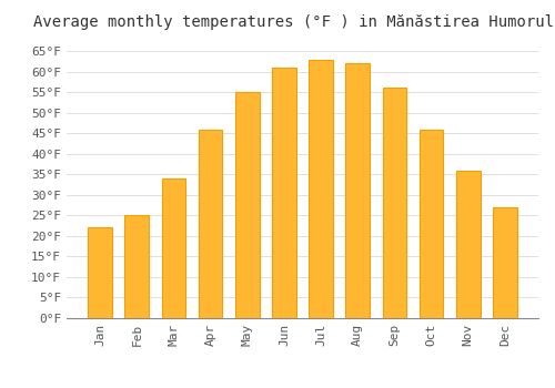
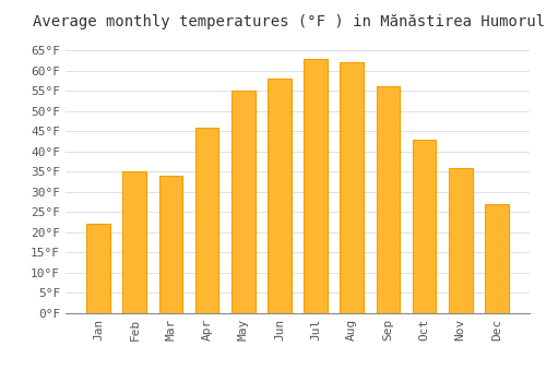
Feb: 25°F -> 35°F
Jun: 61°F -> 58°F
Oct: 46°F -> 43°F
